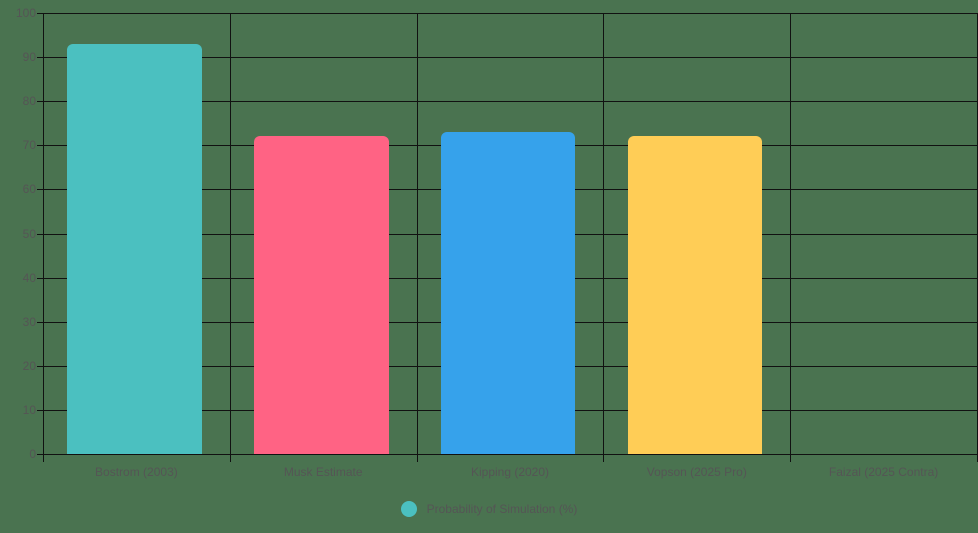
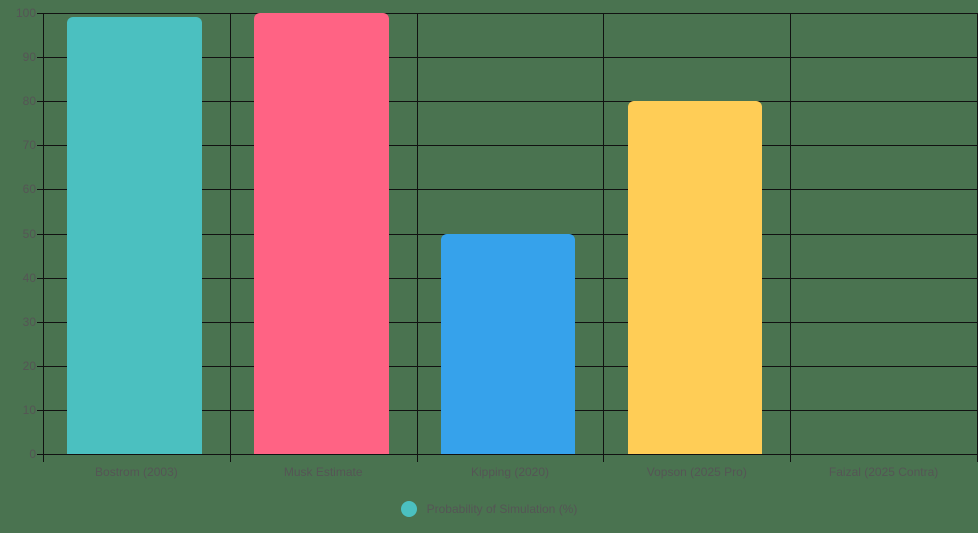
Bostrom (2003): 93 -> 99
Musk Estimate: 72 -> 100
Kipping (2020): 73 -> 50
Vopson (2025 Pro): 72 -> 80
